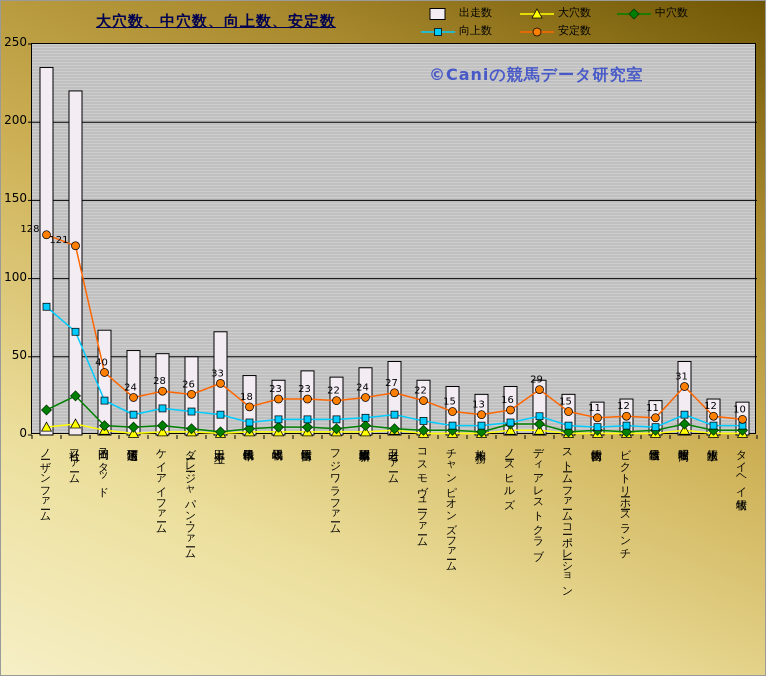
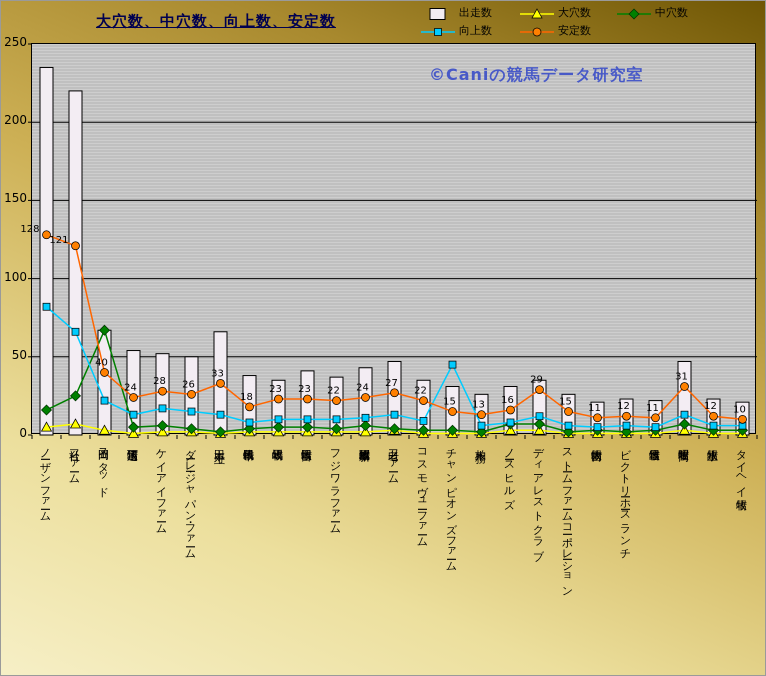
中穴数/岡田スタッド: 6 -> 67
向上数/チャンピオンズファーム: 6 -> 45
